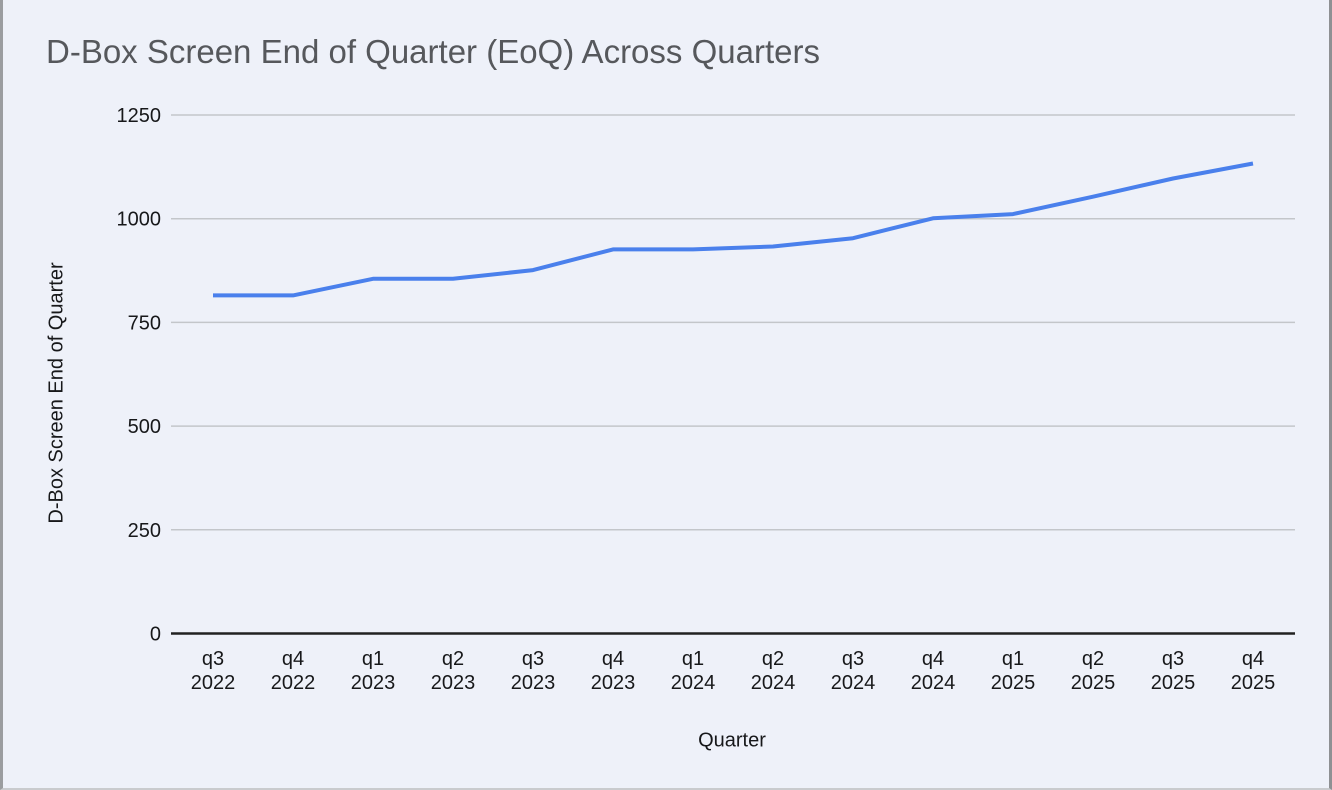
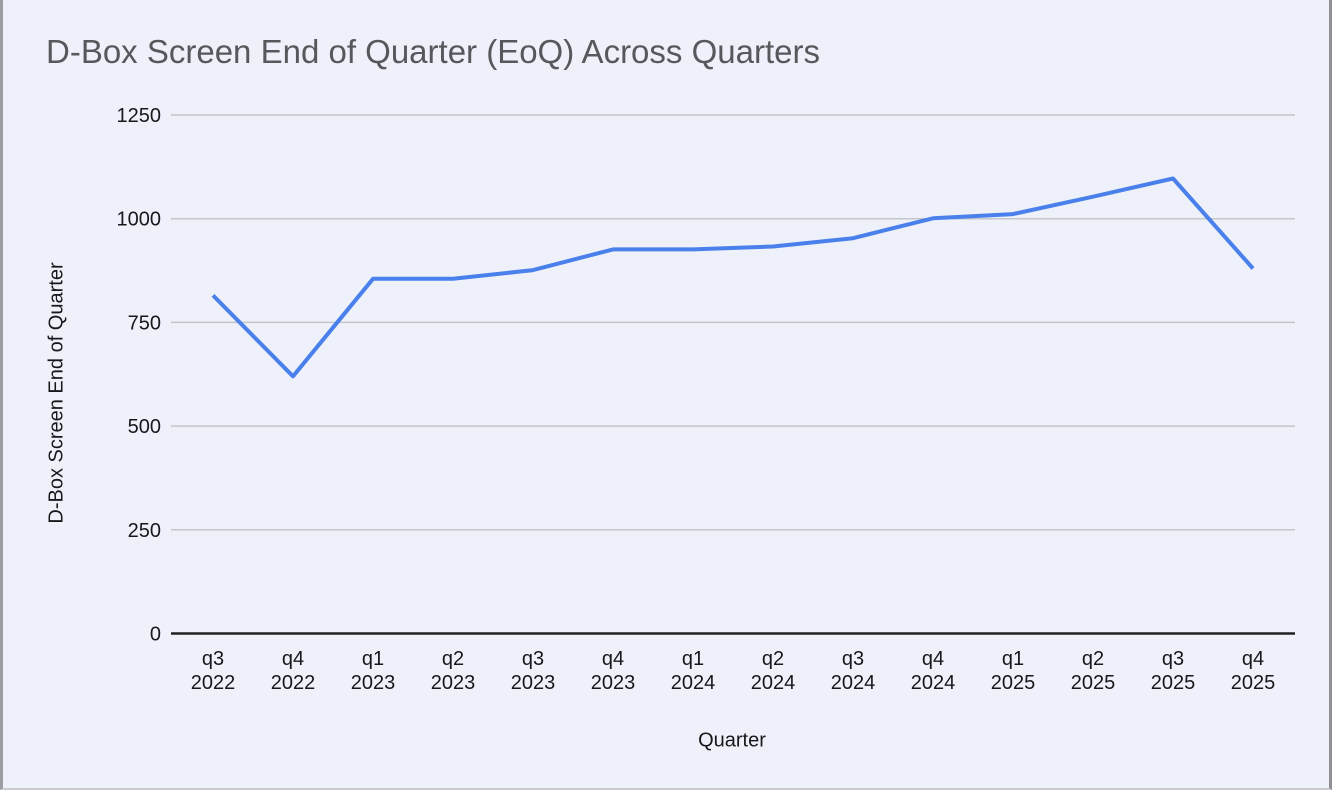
q4 2022: 820 -> 620
q4 2025: 1130 -> 880
